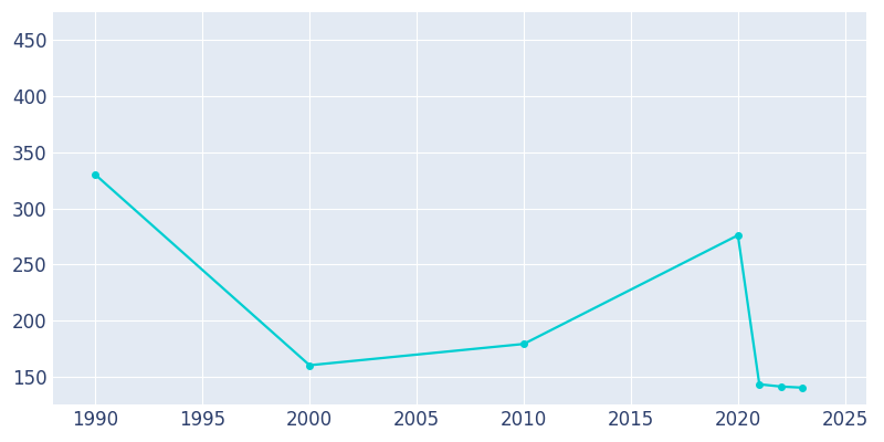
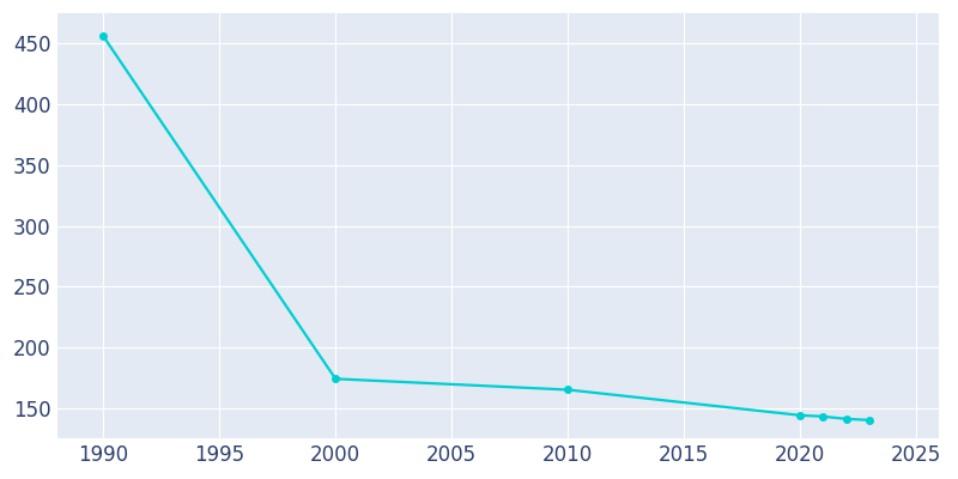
1990: 330 -> 456
2000: 160 -> 174
2010: 179 -> 165
2020: 276 -> 144
